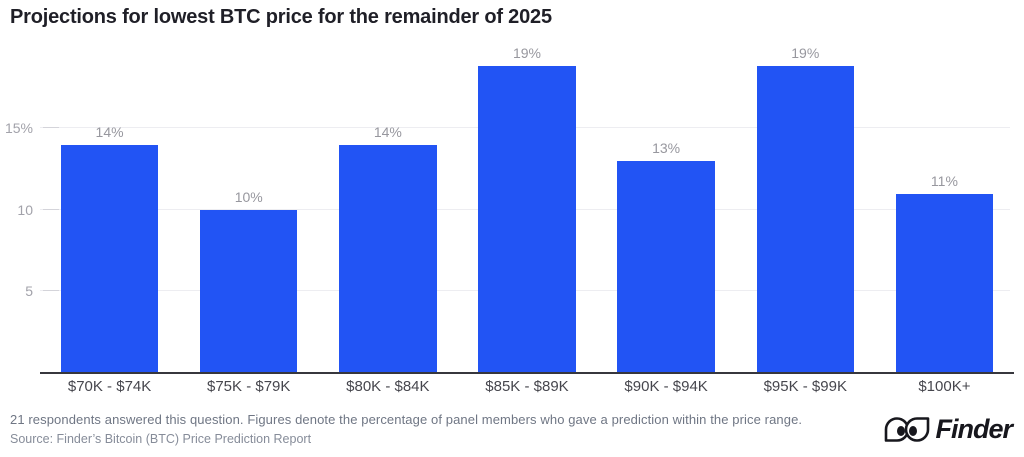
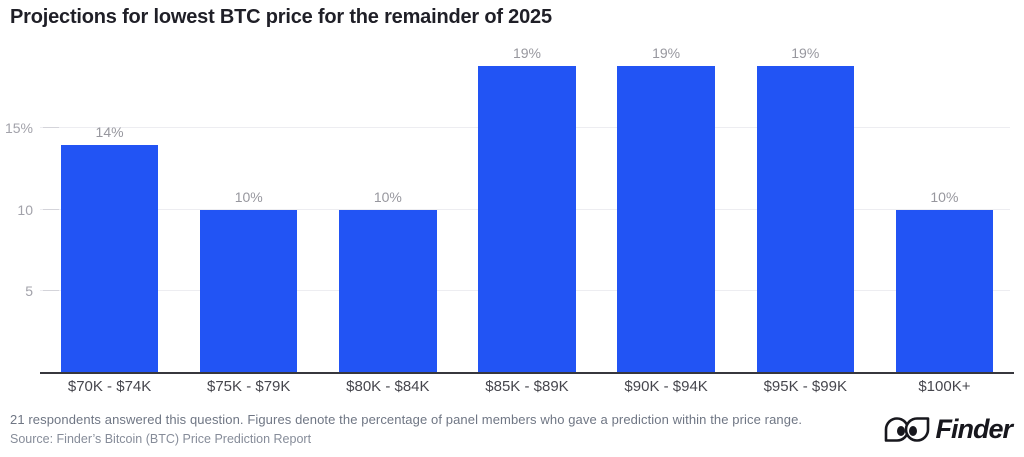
$80K - $84K: 14% -> 10%
$90K - $94K: 13% -> 19%
$100K+: 11% -> 10%
